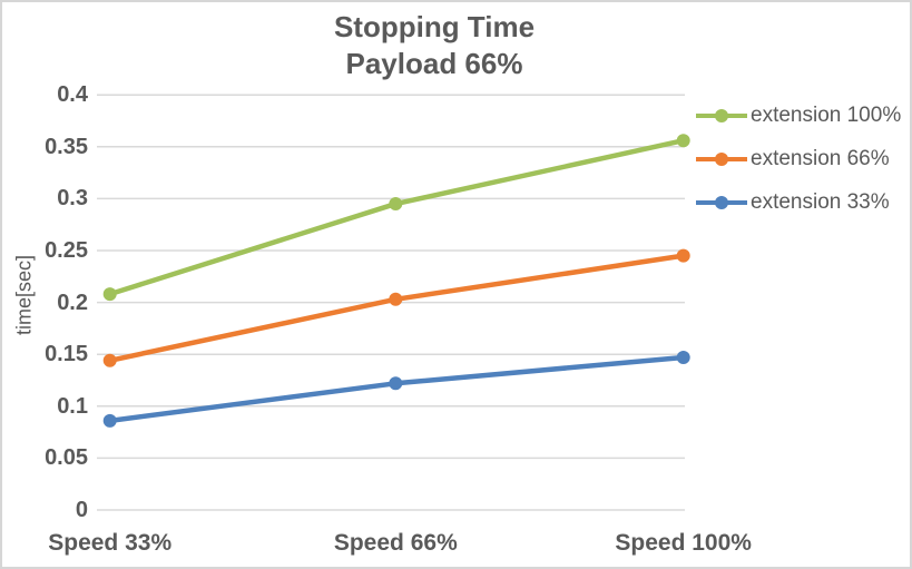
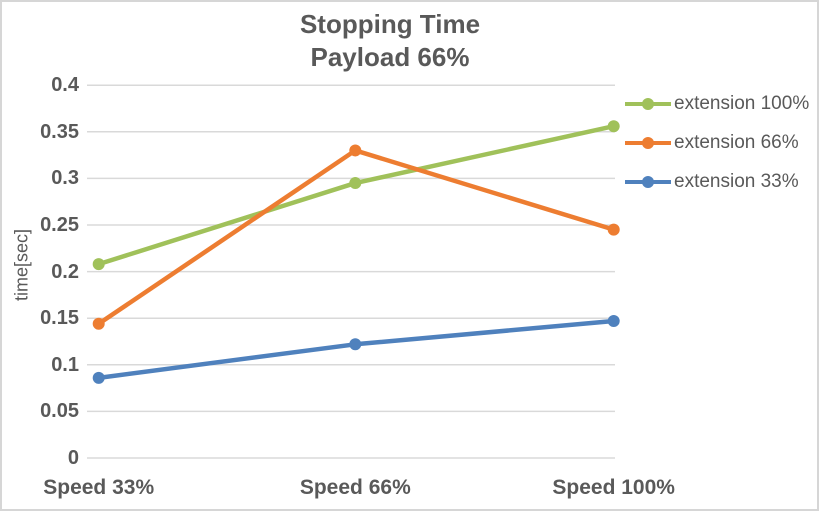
extension 66%/Speed 66%: 0.20 -> 0.33
